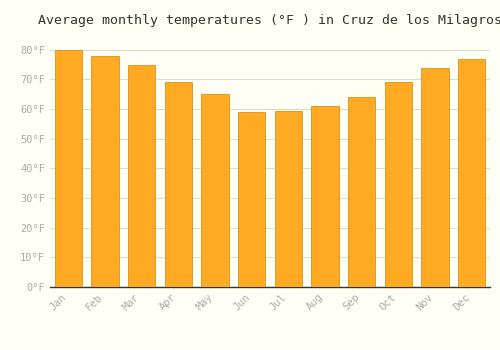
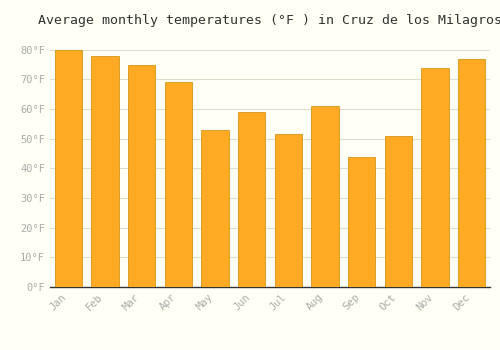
May: 65.0°F -> 53.0°F
Jul: 59.5°F -> 51.5°F
Sep: 64.0°F -> 44.0°F
Oct: 69.0°F -> 51.0°F
